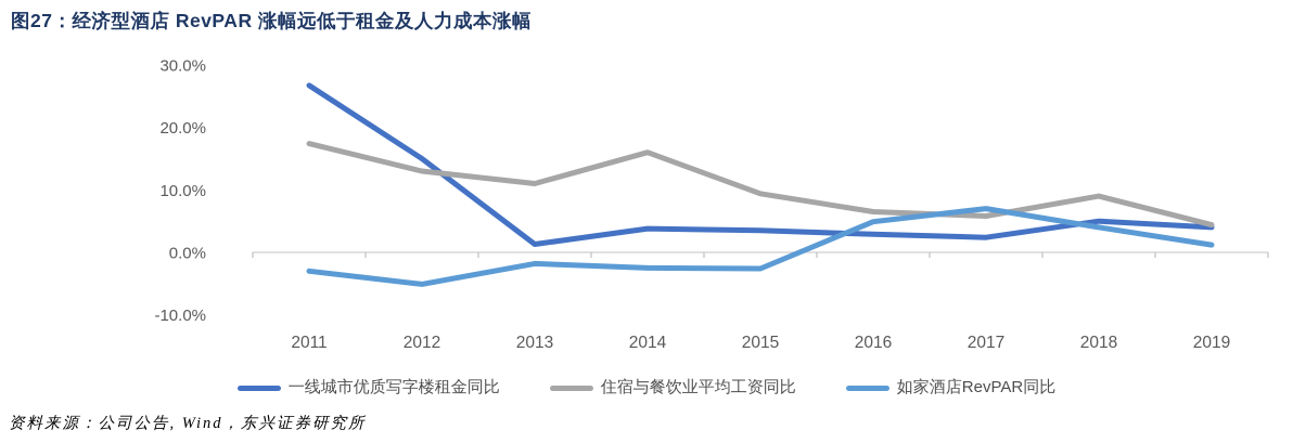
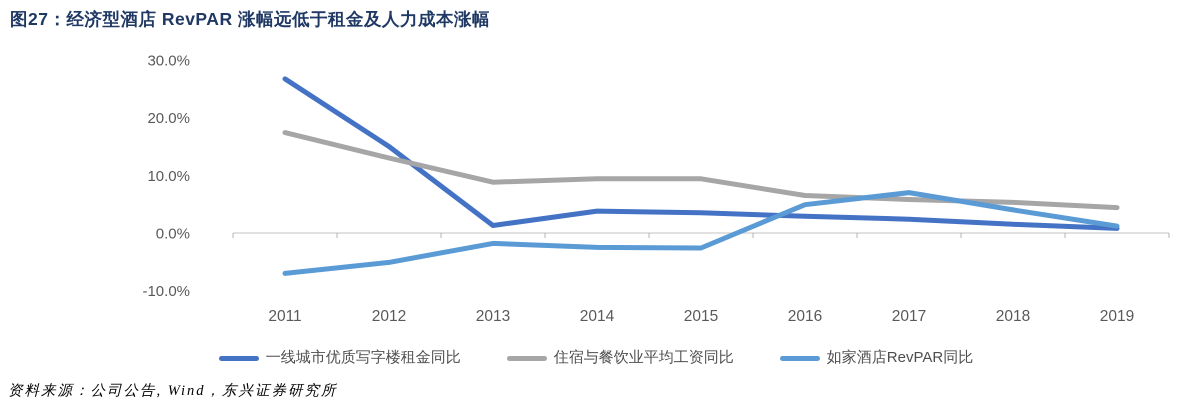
如家酒店RevPAR同比/2011: -3% -> -7%
住宿与餐饮业平均工资同比/2013: 11% -> 9%
住宿与餐饮业平均工资同比/2014: 16% -> 9%
一线城市优质写字楼租金同比/2018: 5% -> 2%
住宿与餐饮业平均工资同比/2018: 9% -> 5%
一线城市优质写字楼租金同比/2019: 4% -> 1%
